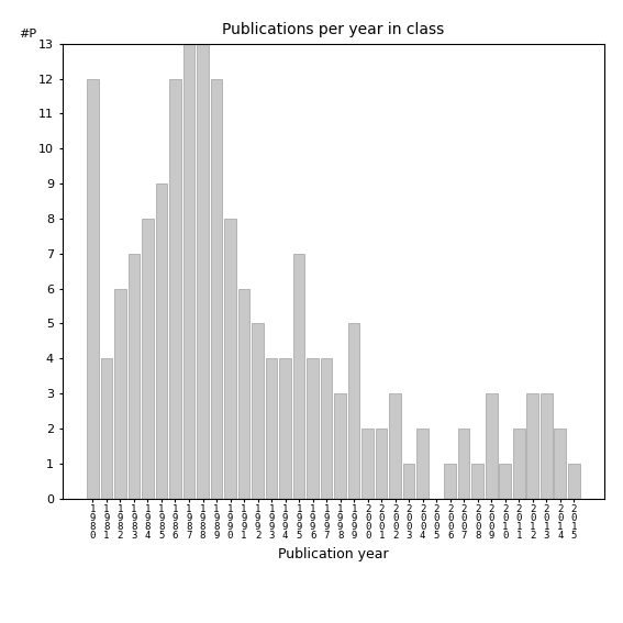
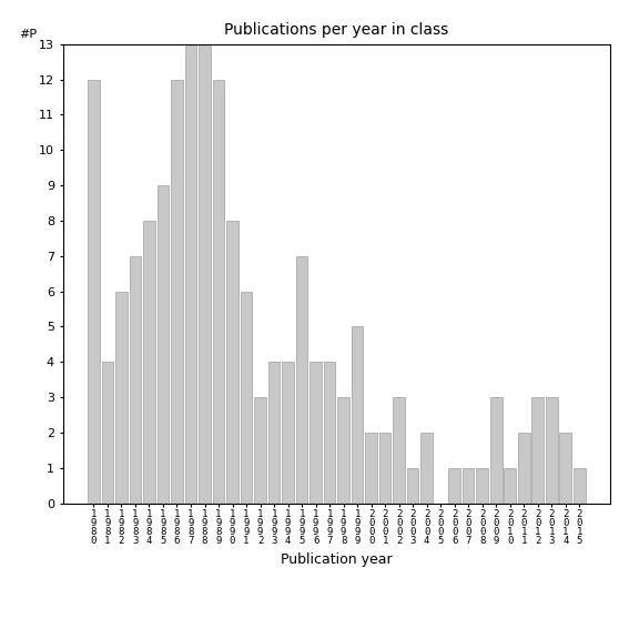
1 9 9 2: 5 -> 3
2 0 0 7: 2 -> 1
